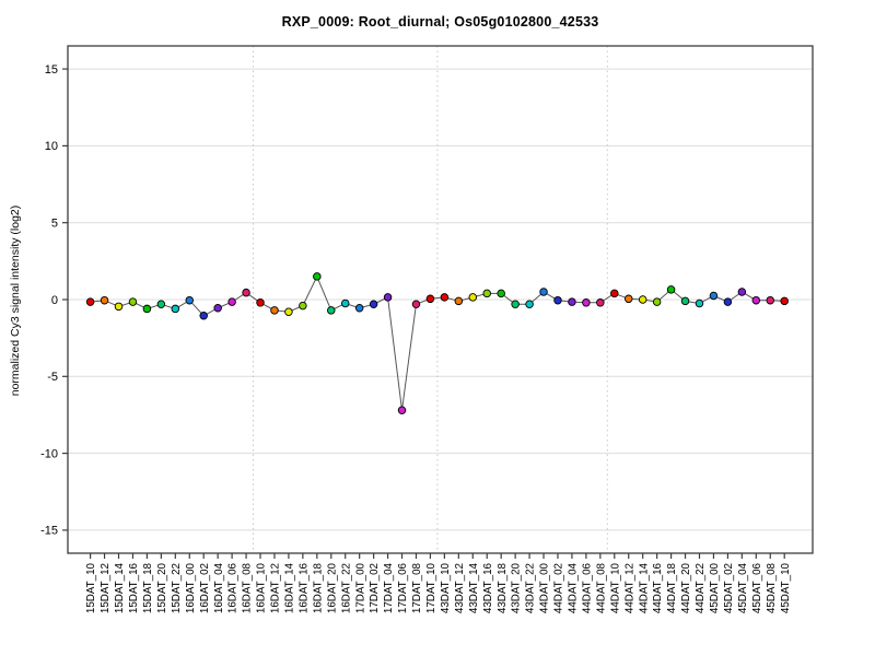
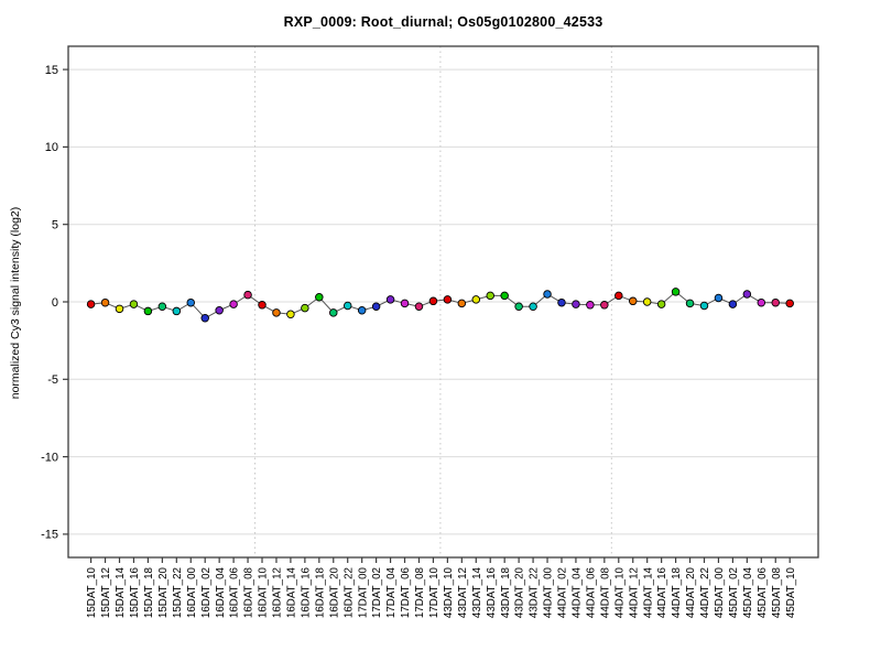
16DAT_18: 1.5 -> 0.3
17DAT_06: -7.2 -> -0.1
